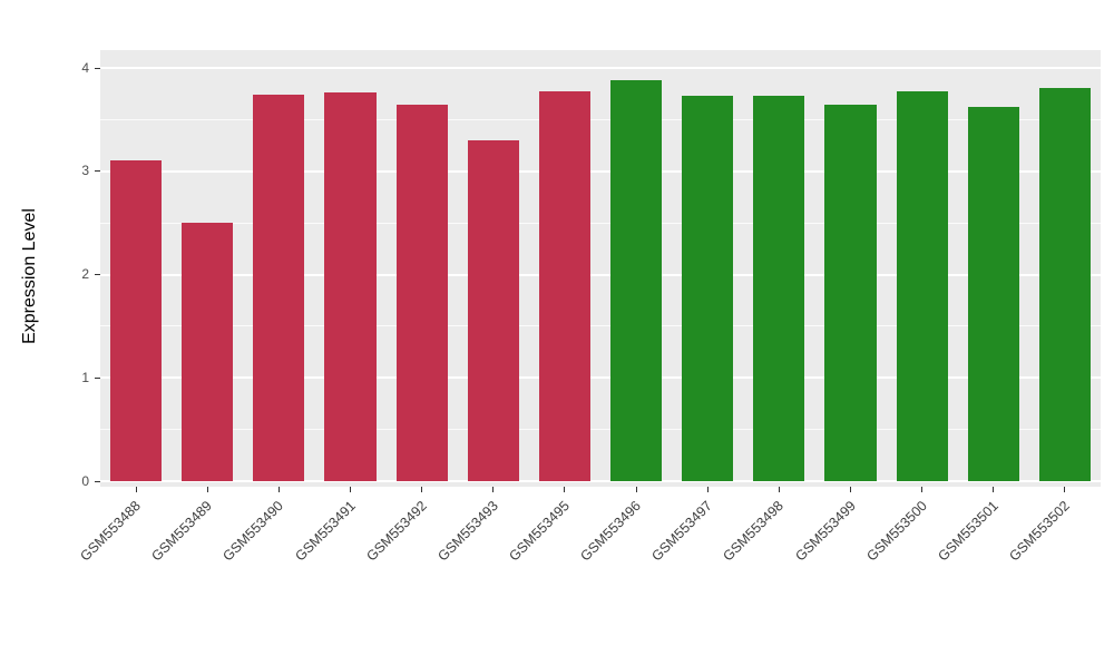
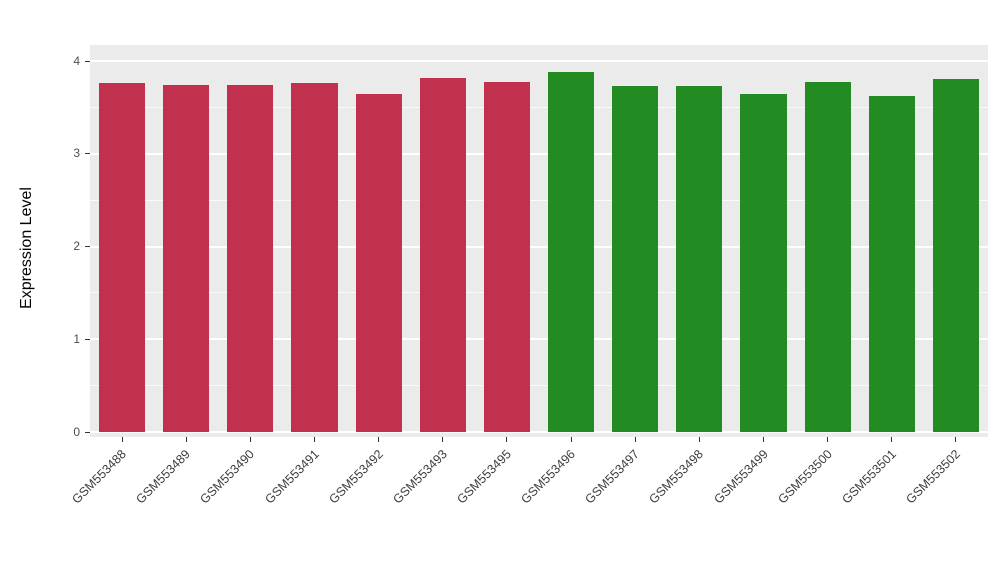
GSM553488: 3.1 -> 3.8
GSM553489: 2.5 -> 3.7
GSM553493: 3.3 -> 3.8
